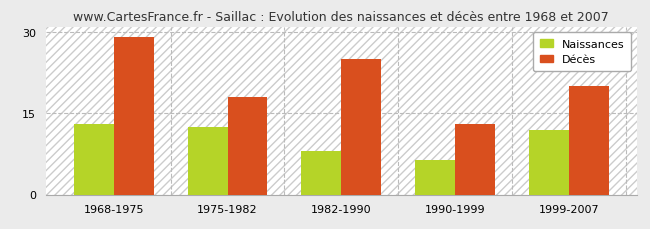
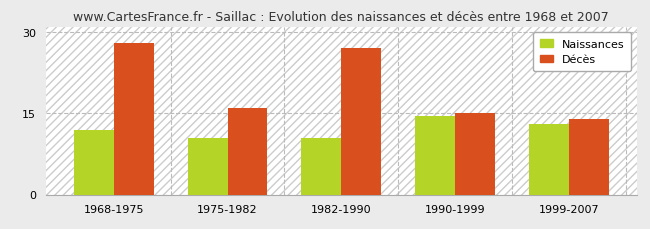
Naissances/1968-1975: 13.0 -> 12.0
Décès/1968-1975: 29 -> 28
Naissances/1975-1982: 12.4 -> 10.5
Décès/1975-1982: 18 -> 16
Naissances/1982-1990: 8.0 -> 10.5
Décès/1982-1990: 25 -> 27
Naissances/1990-1999: 6.4 -> 14.5
Décès/1990-1999: 13 -> 15
Naissances/1999-2007: 12.0 -> 13.0
Décès/1999-2007: 20 -> 14
